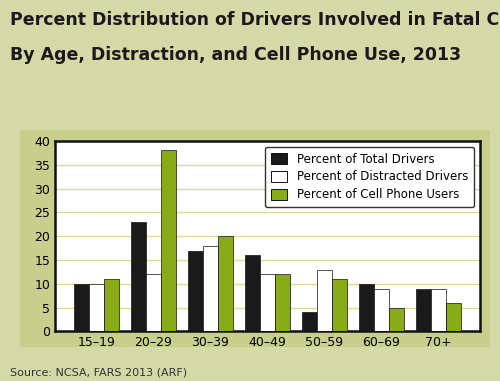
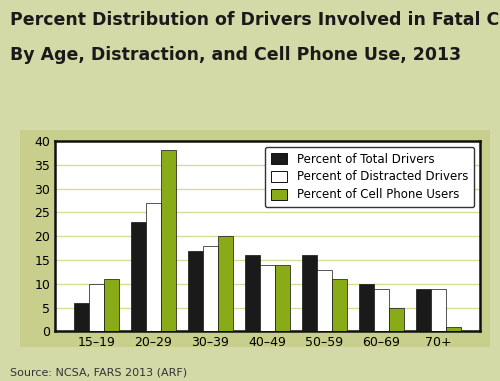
Percent of Total Drivers/15–19: 10 -> 6
Percent of Distracted Drivers/20–29: 12 -> 27
Percent of Distracted Drivers/40–49: 12 -> 14
Percent of Cell Phone Users/40–49: 12 -> 14
Percent of Total Drivers/50–59: 4 -> 16
Percent of Cell Phone Users/70+: 6 -> 1
